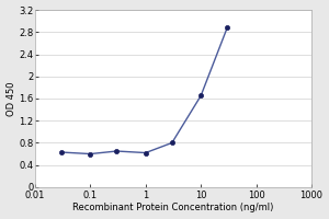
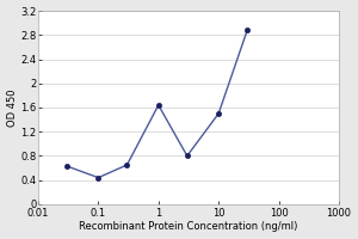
0.1: 0.60 -> 0.44
1: 0.62 -> 1.64
10: 1.65 -> 1.50
